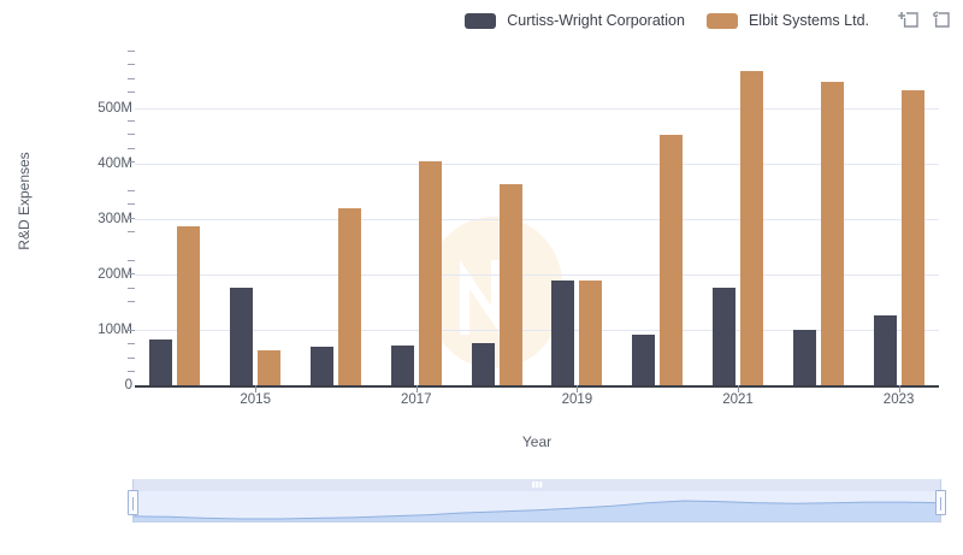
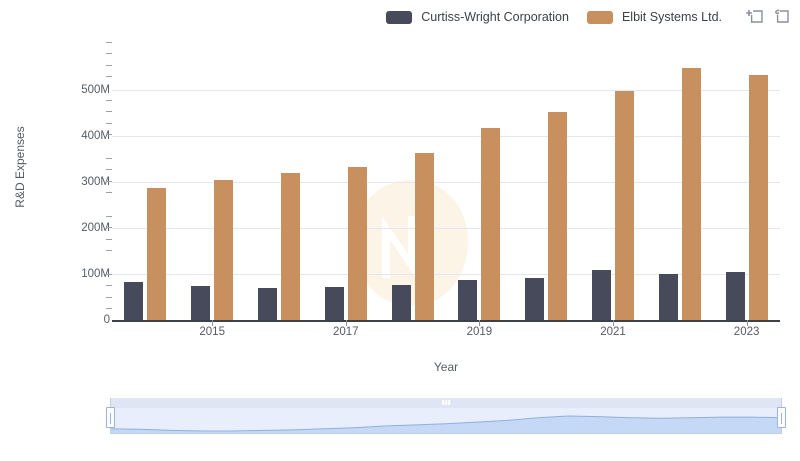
Curtiss-Wright Corporation/2015: 140M -> 60M
Elbit Systems Ltd./2015: 50M -> 240M
Elbit Systems Ltd./2017: 320M -> 260M
Curtiss-Wright Corporation/2019: 150M -> 70M
Elbit Systems Ltd./2019: 150M -> 330M
Curtiss-Wright Corporation/2021: 140M -> 90M
Elbit Systems Ltd./2021: 450M -> 390M
Curtiss-Wright Corporation/2023: 100M -> 80M
